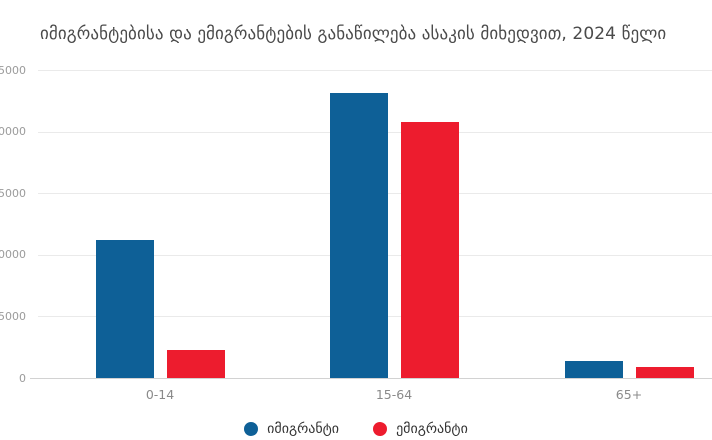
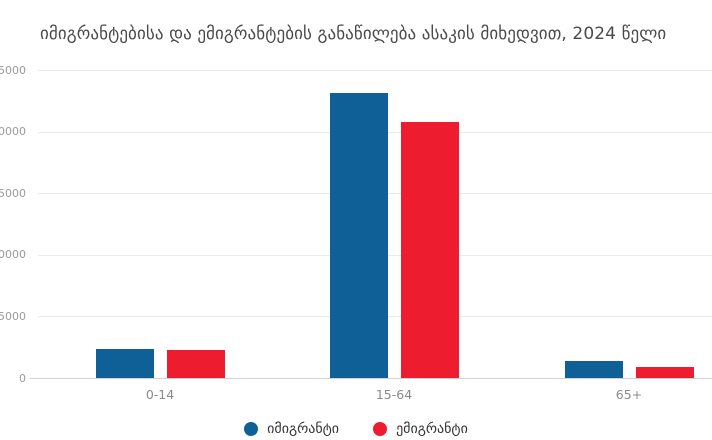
იმიგრანტი/0-14: 56000 -> 12000
